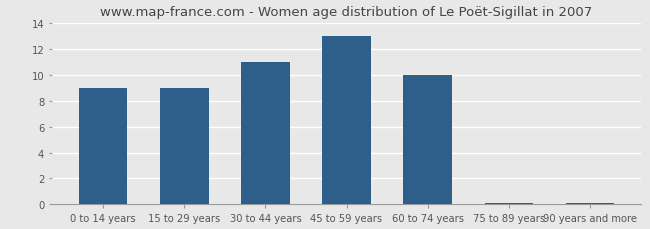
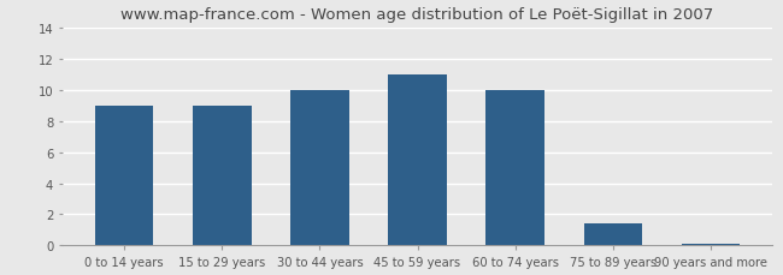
30 to 44 years: 11.0 -> 10.0
45 to 59 years: 13.0 -> 11.0
75 to 89 years: 0.1 -> 1.4
